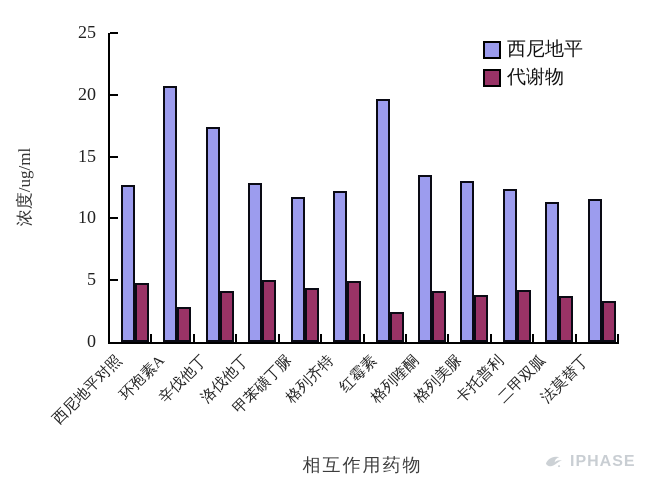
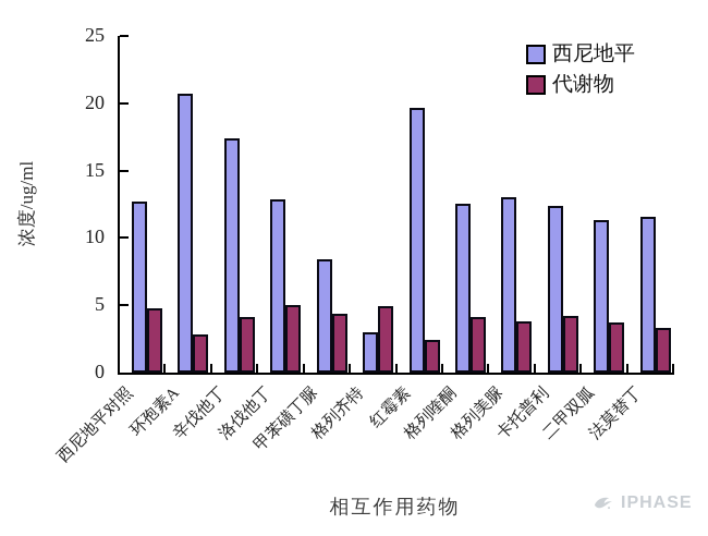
西尼地平/甲苯磺丁脲: 11.7 -> 8.4
西尼地平/格列齐特: 12.2 -> 3.0
西尼地平/格列喹酮: 13.5 -> 12.5
